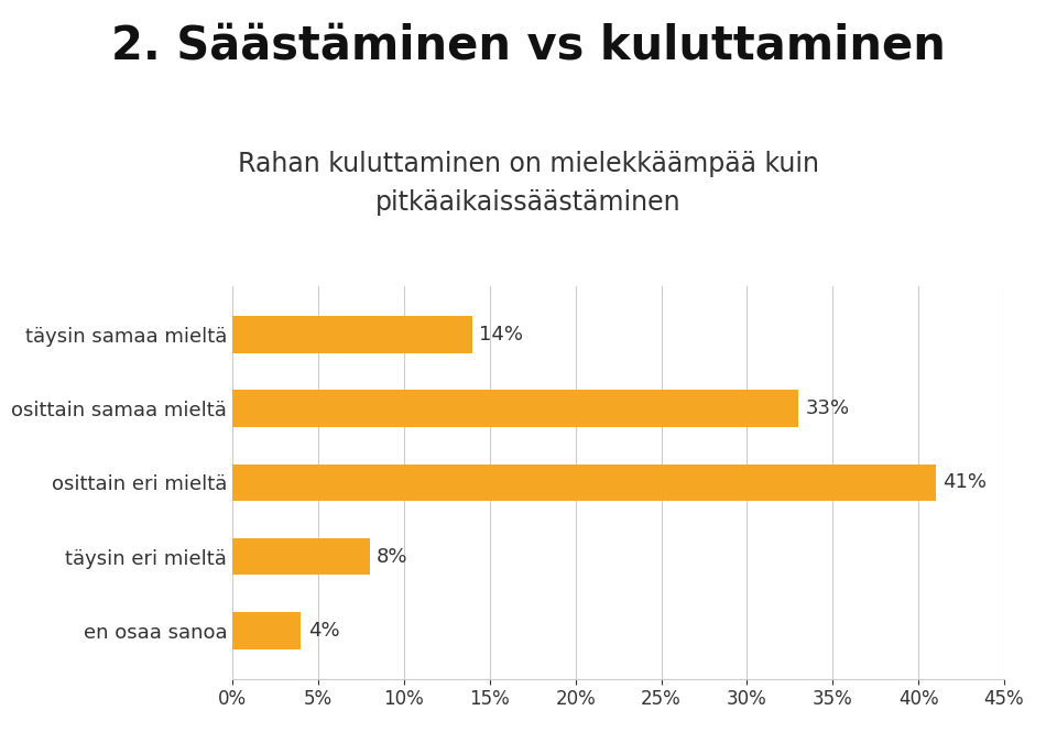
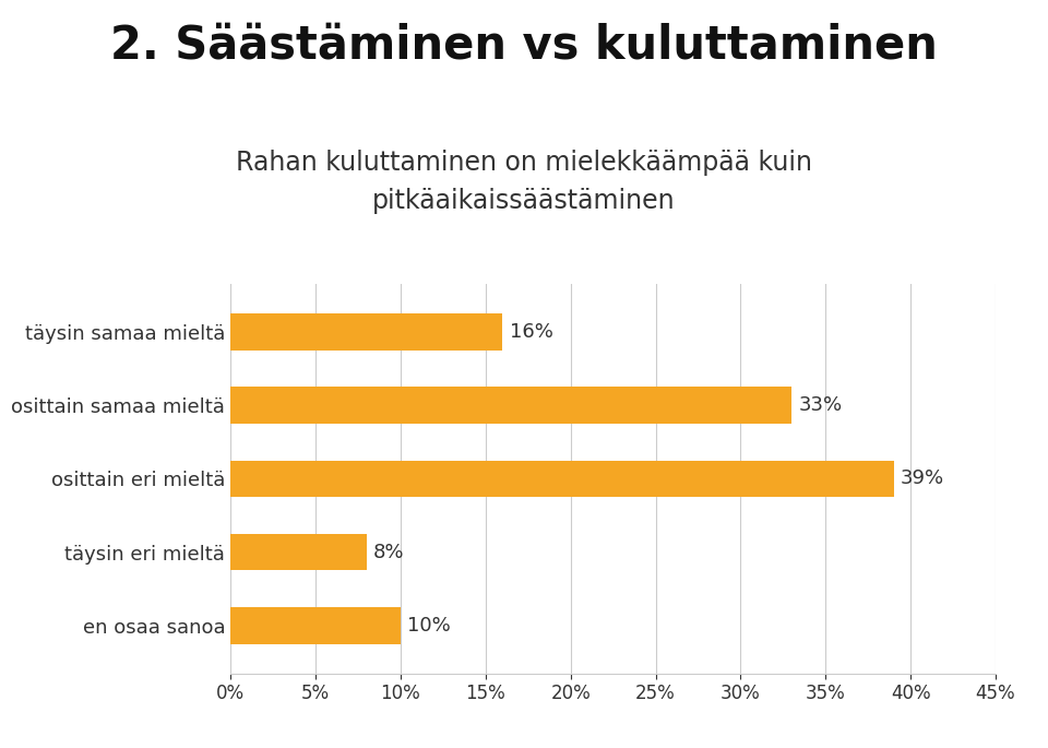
täysin samaa mieltä: 14% -> 16%
osittain eri mieltä: 41% -> 39%
en osaa sanoa: 4% -> 10%
